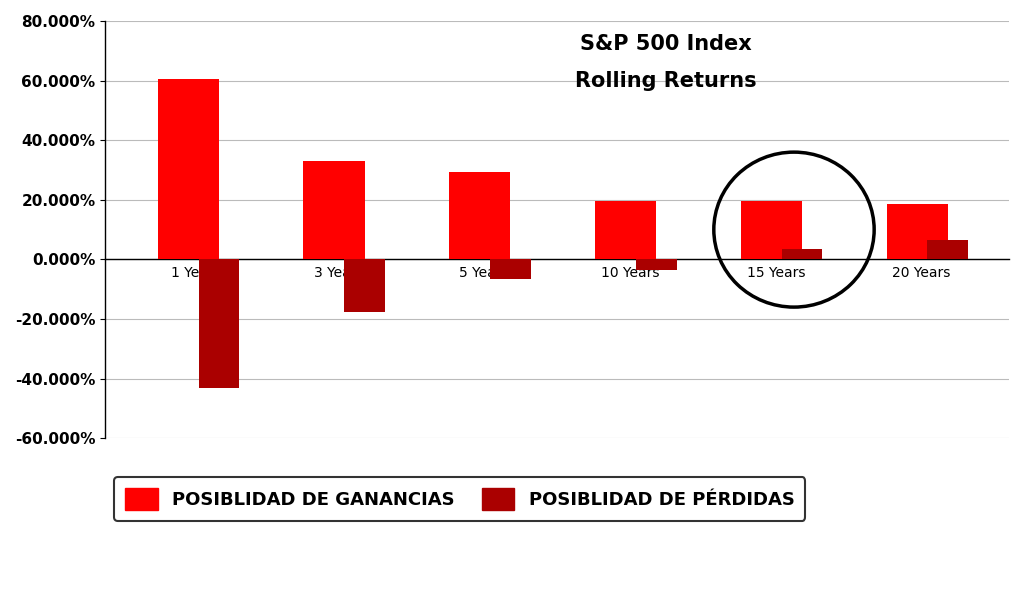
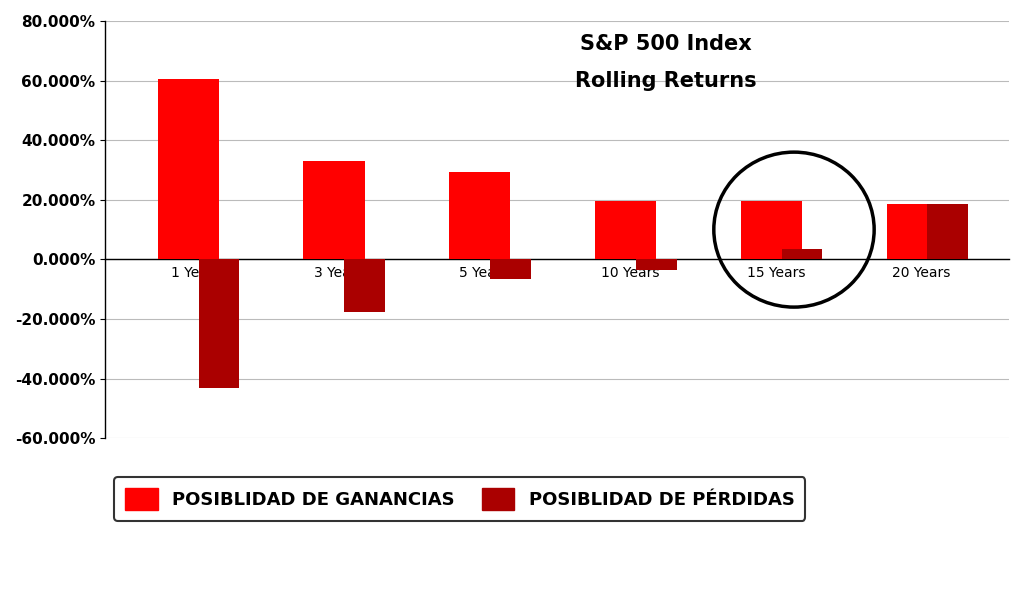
POSIBLIDAD DE PÉRDIDAS/20 Years: 6.5% -> 18.5%
